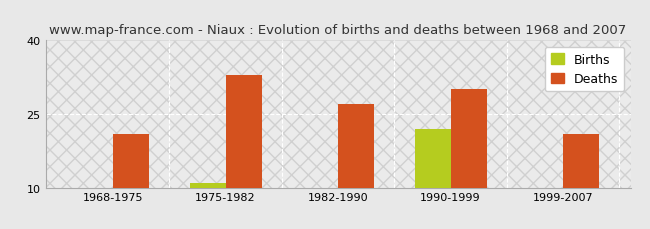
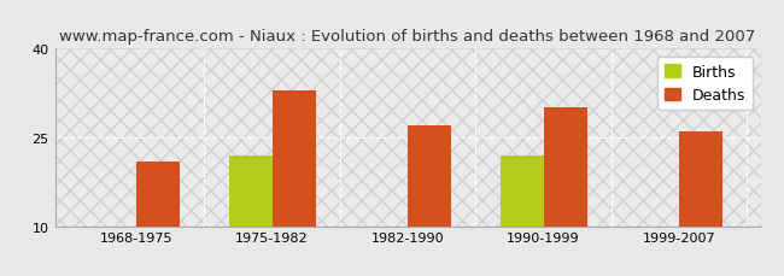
Births/1975-1982: 11 -> 22
Deaths/1999-2007: 21 -> 26
